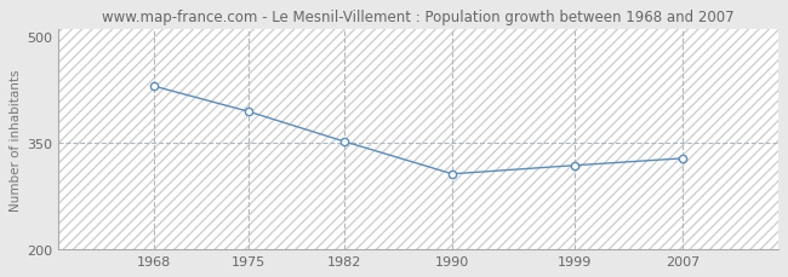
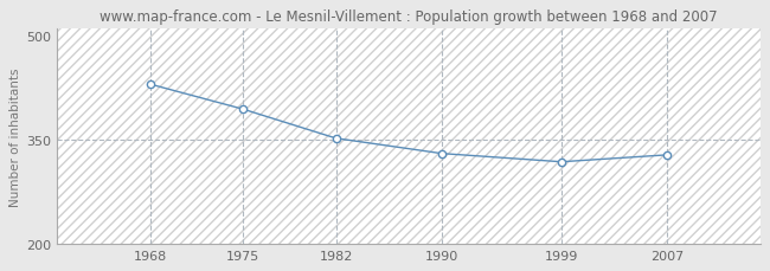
1990: 306 -> 330
